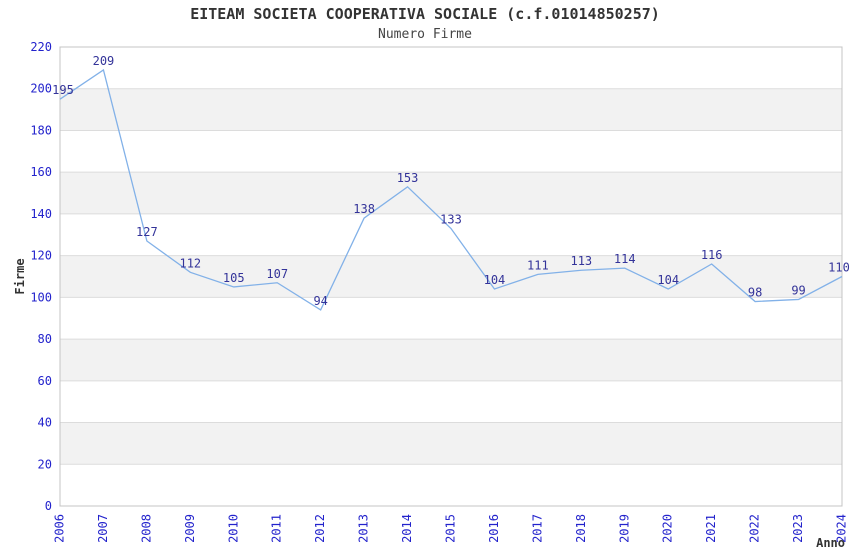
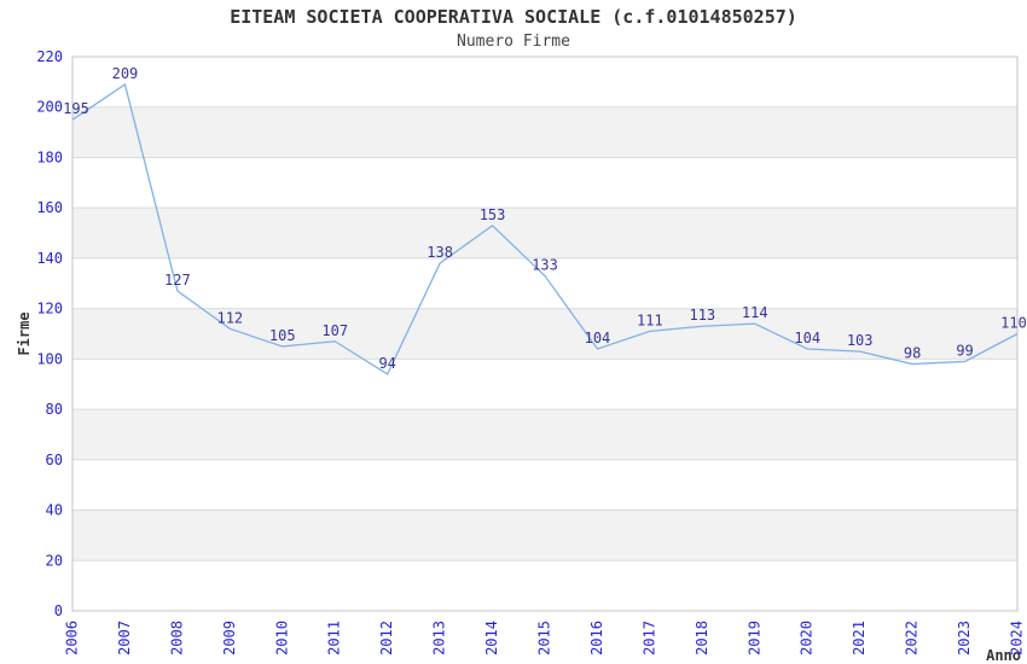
2021: 116 -> 103
